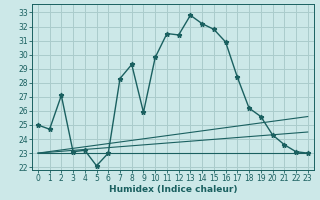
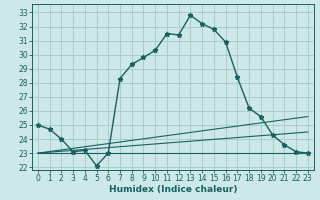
2: 27.1 -> 24.0
9: 25.9 -> 29.8
10: 29.8 -> 30.3
